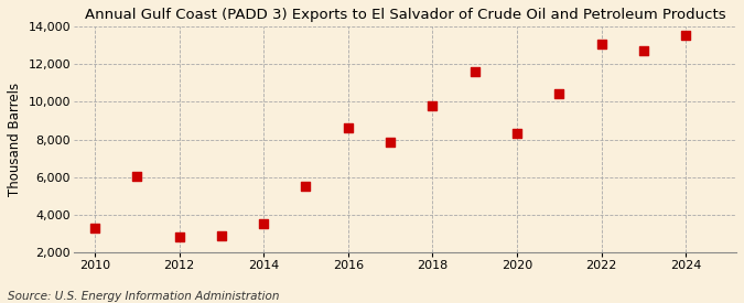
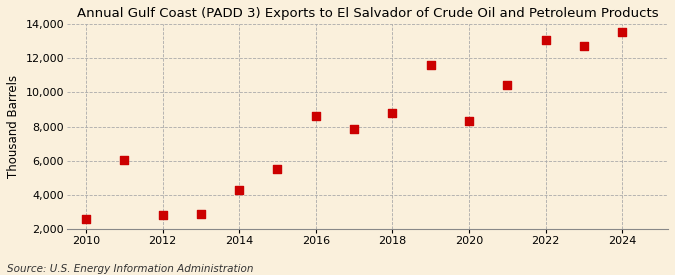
2010: 3,300 -> 2,600
2014: 3,600 -> 4,300
2018: 9,800 -> 8,800
